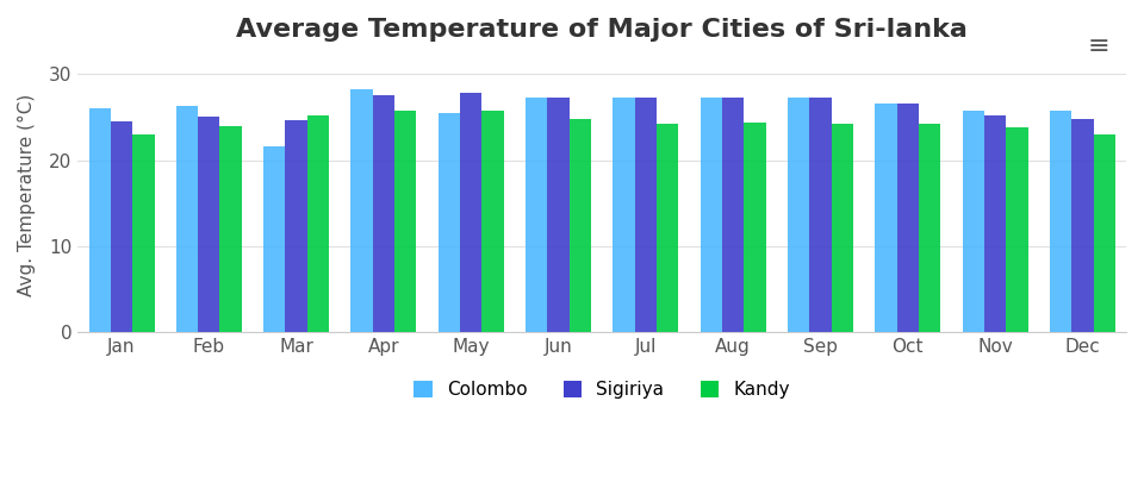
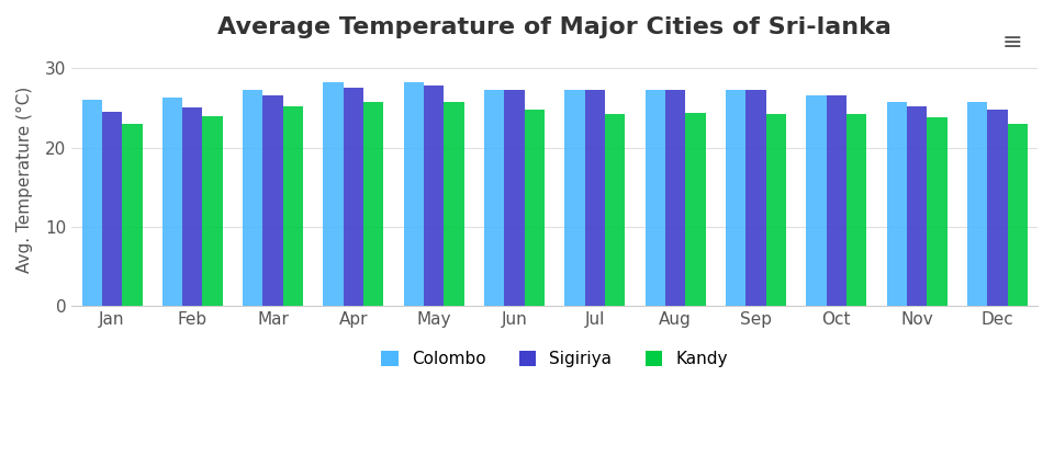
Colombo/Mar: 21.6 -> 27.3
Sigiriya/Mar: 24.6 -> 26.5
Colombo/May: 25.4 -> 28.2
